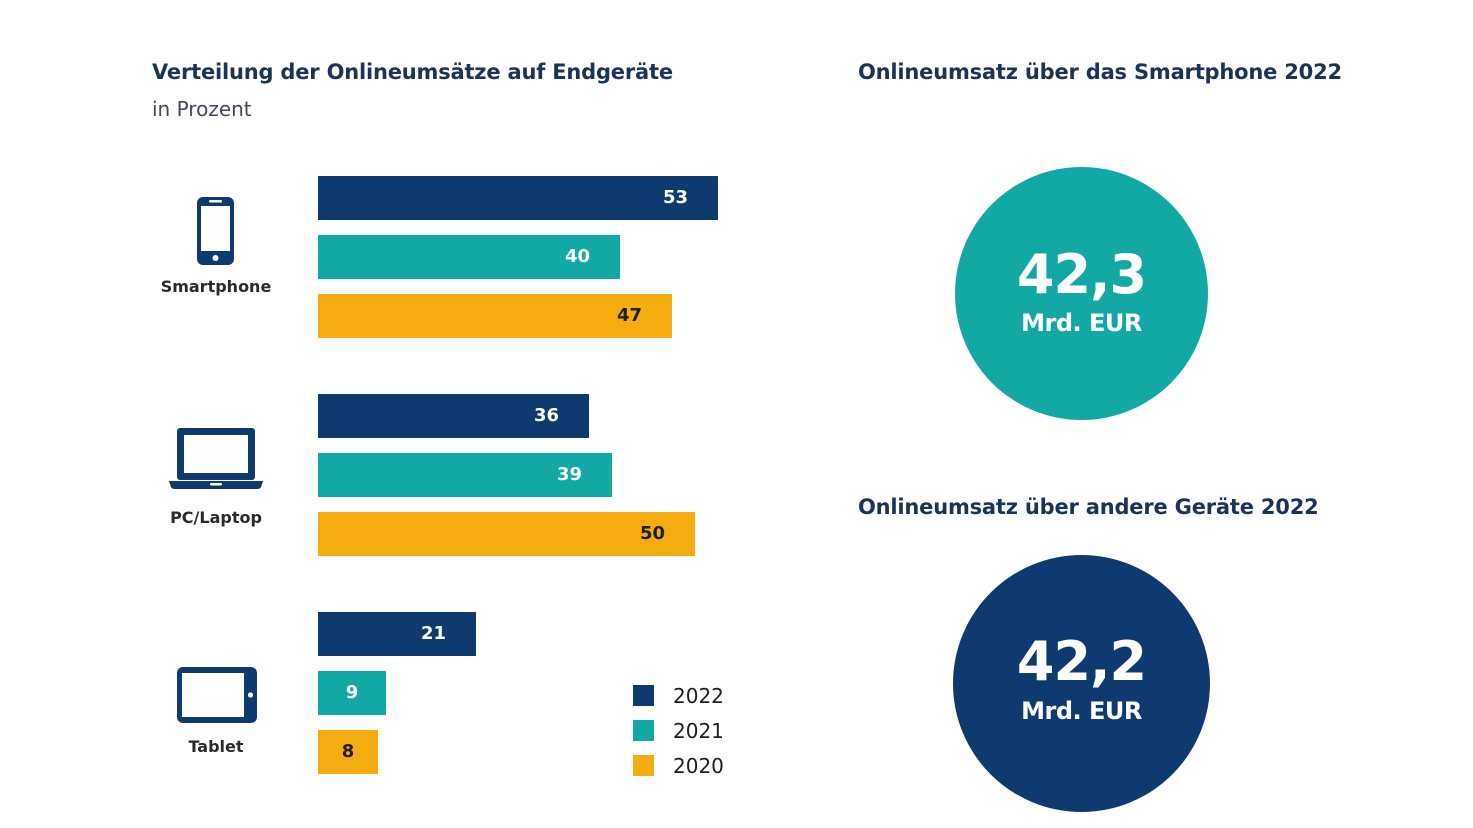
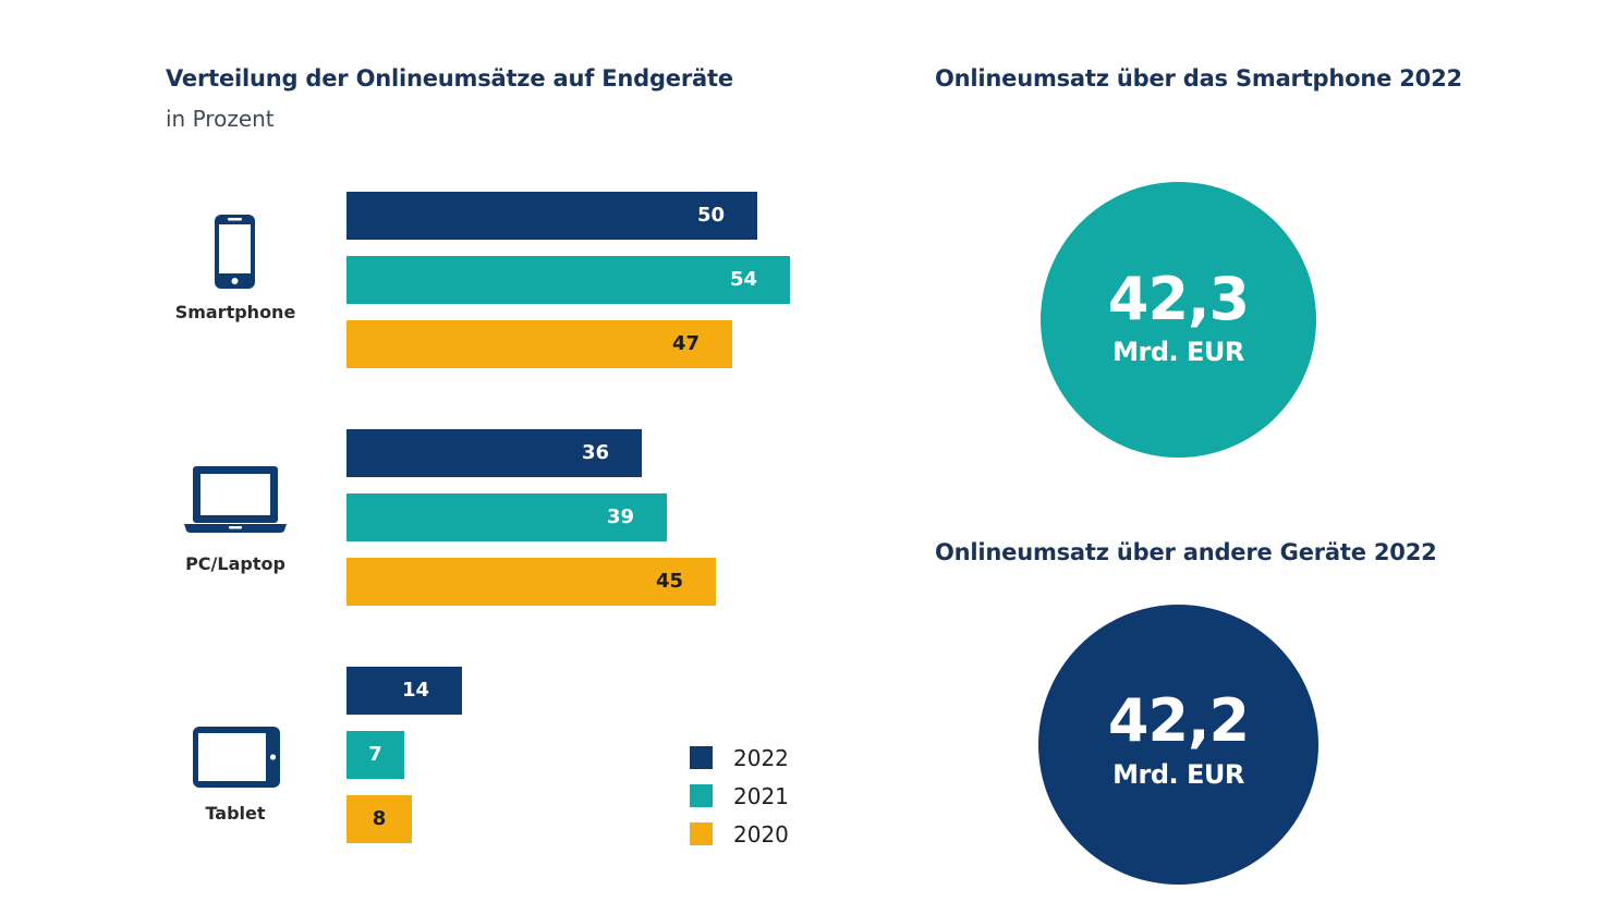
2022/Smartphone: 53 -> 50
2021/Smartphone: 40 -> 54
2020/PC/Laptop: 50 -> 45
2022/Tablet: 21 -> 14
2021/Tablet: 9 -> 7
